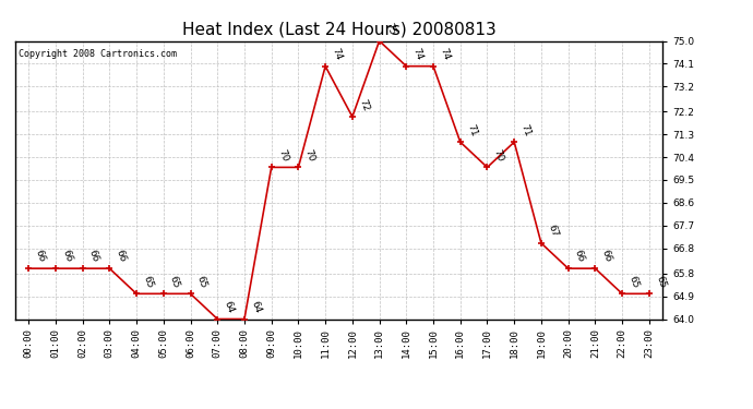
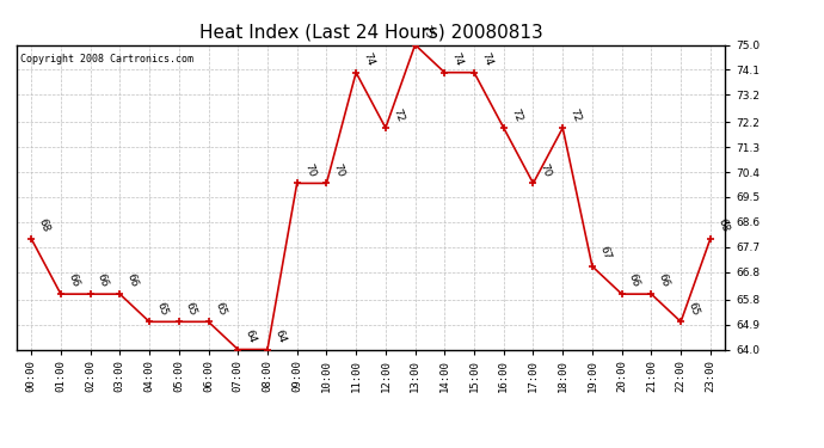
00:00: 66 -> 68
16:00: 71 -> 72
18:00: 71 -> 72
23:00: 65 -> 68
